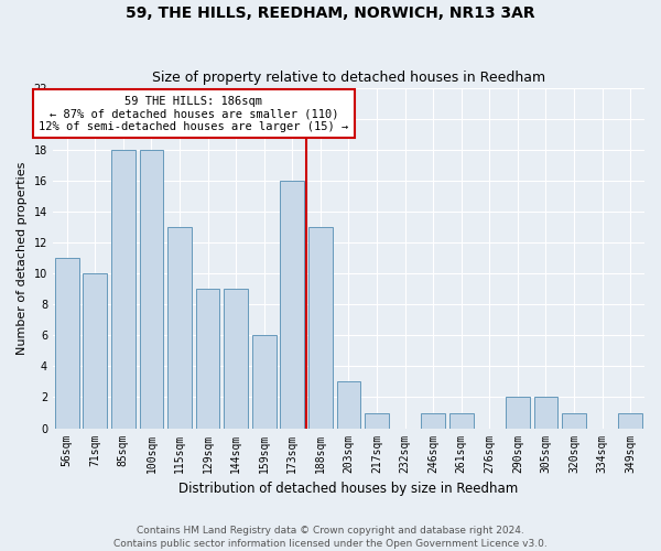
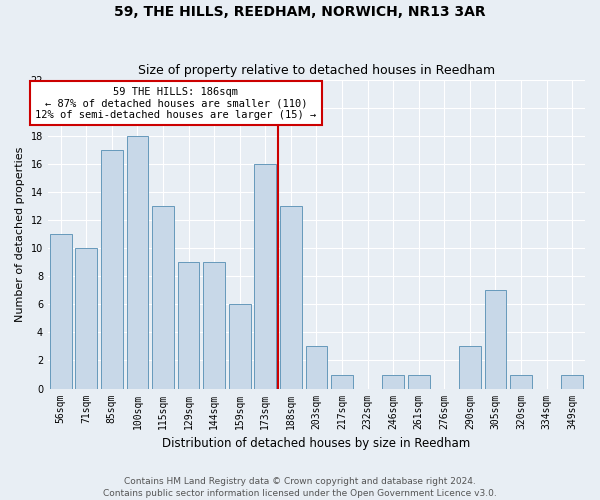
85sqm: 18 -> 17
290sqm: 2 -> 3
305sqm: 2 -> 7
